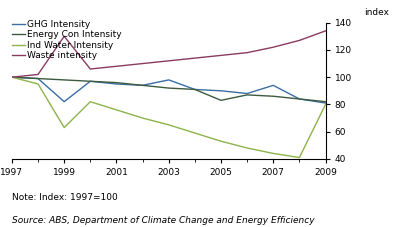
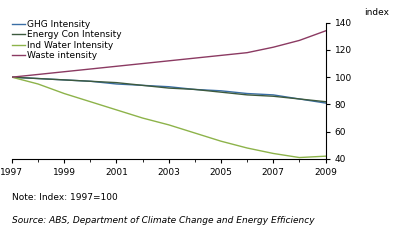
GHG Intensity/1999: 82 -> 98
Ind Water Intensity/1999: 63 -> 88
Waste intensity/1999: 130 -> 104
GHG Intensity/2003: 98 -> 93
Energy Con Intensity/2005: 83 -> 89
GHG Intensity/2007: 94 -> 87
Ind Water Intensity/2009: 80 -> 42
